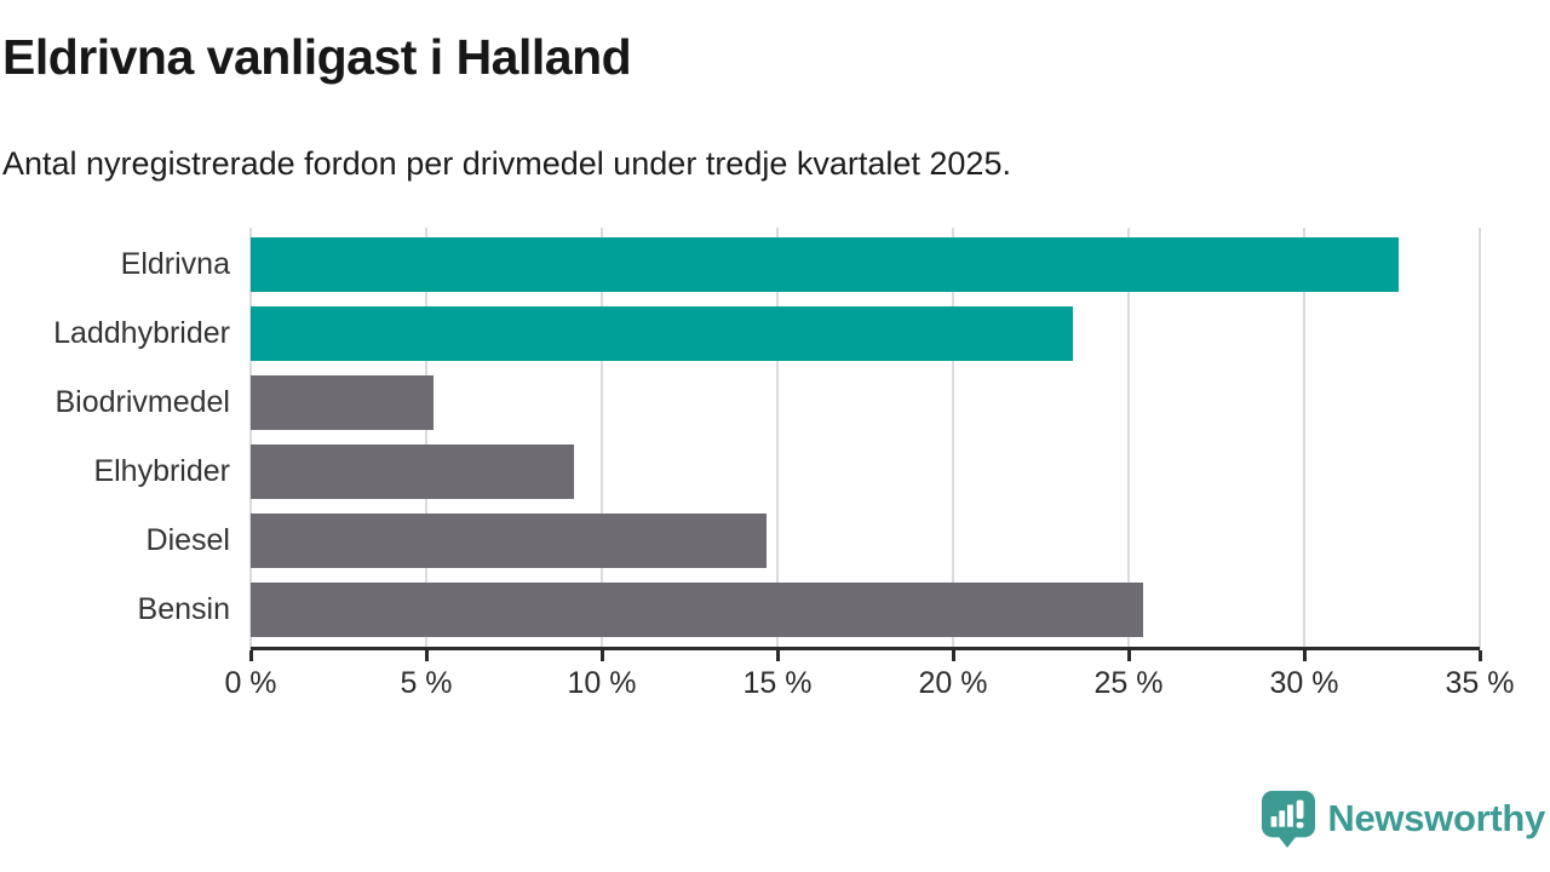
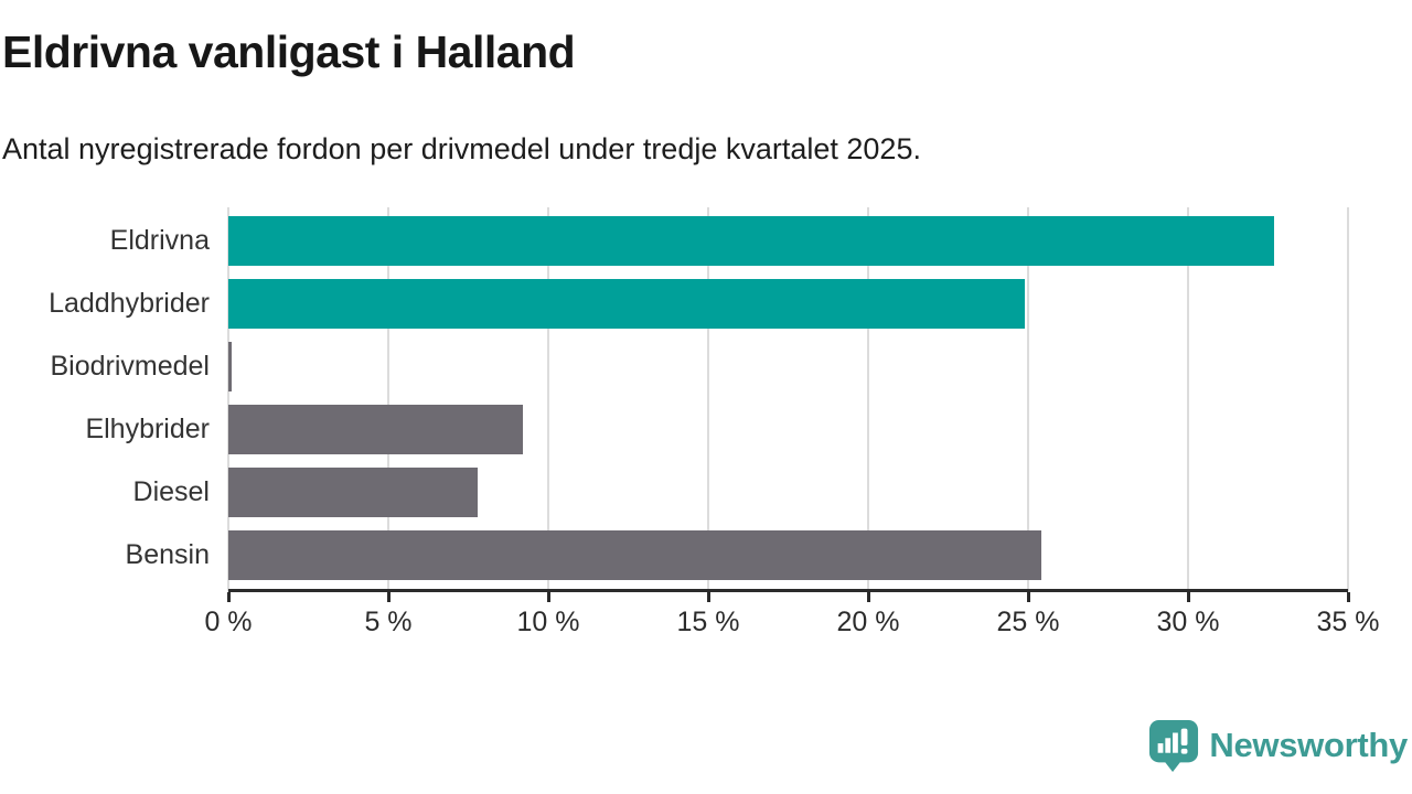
Laddhybrider: 23.4% -> 24.9%
Biodrivmedel: 5.2% -> 0.1%
Diesel: 14.7% -> 7.8%
